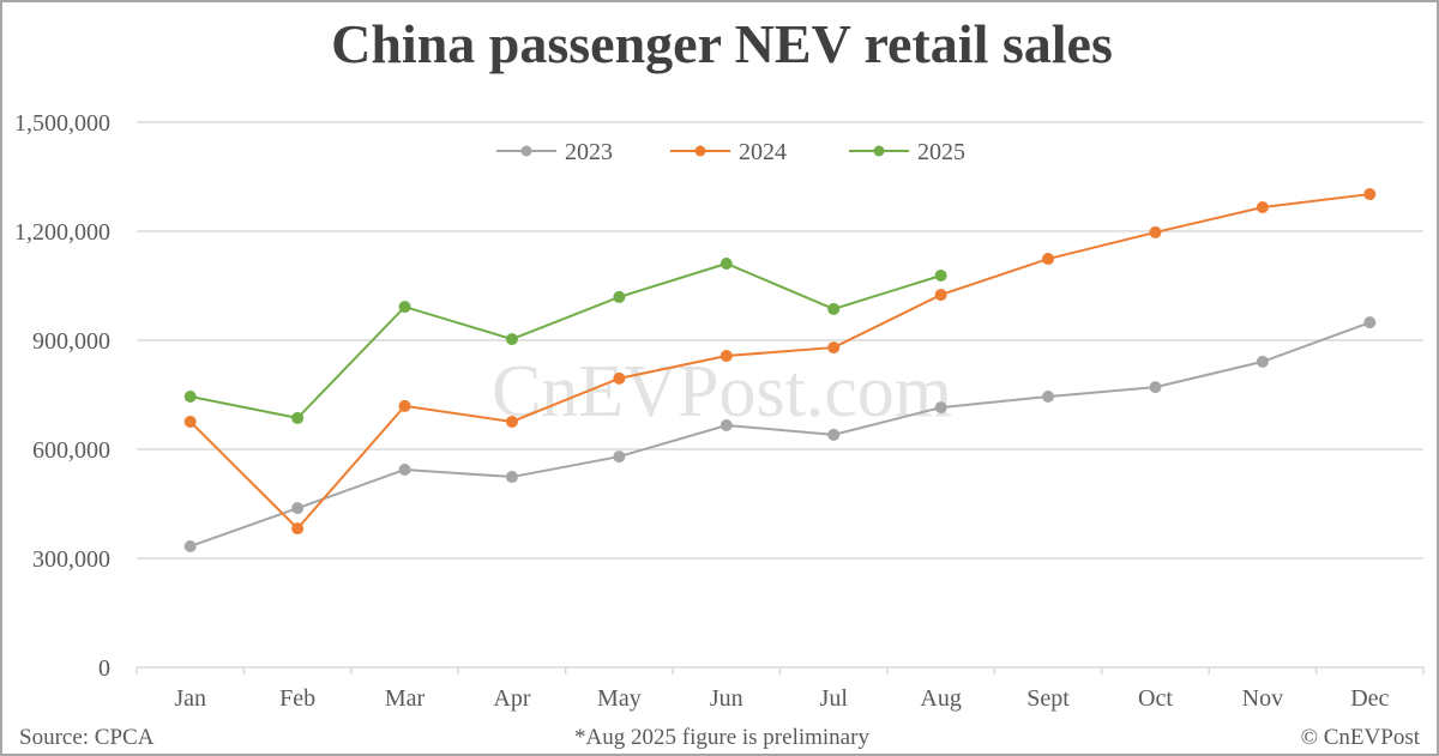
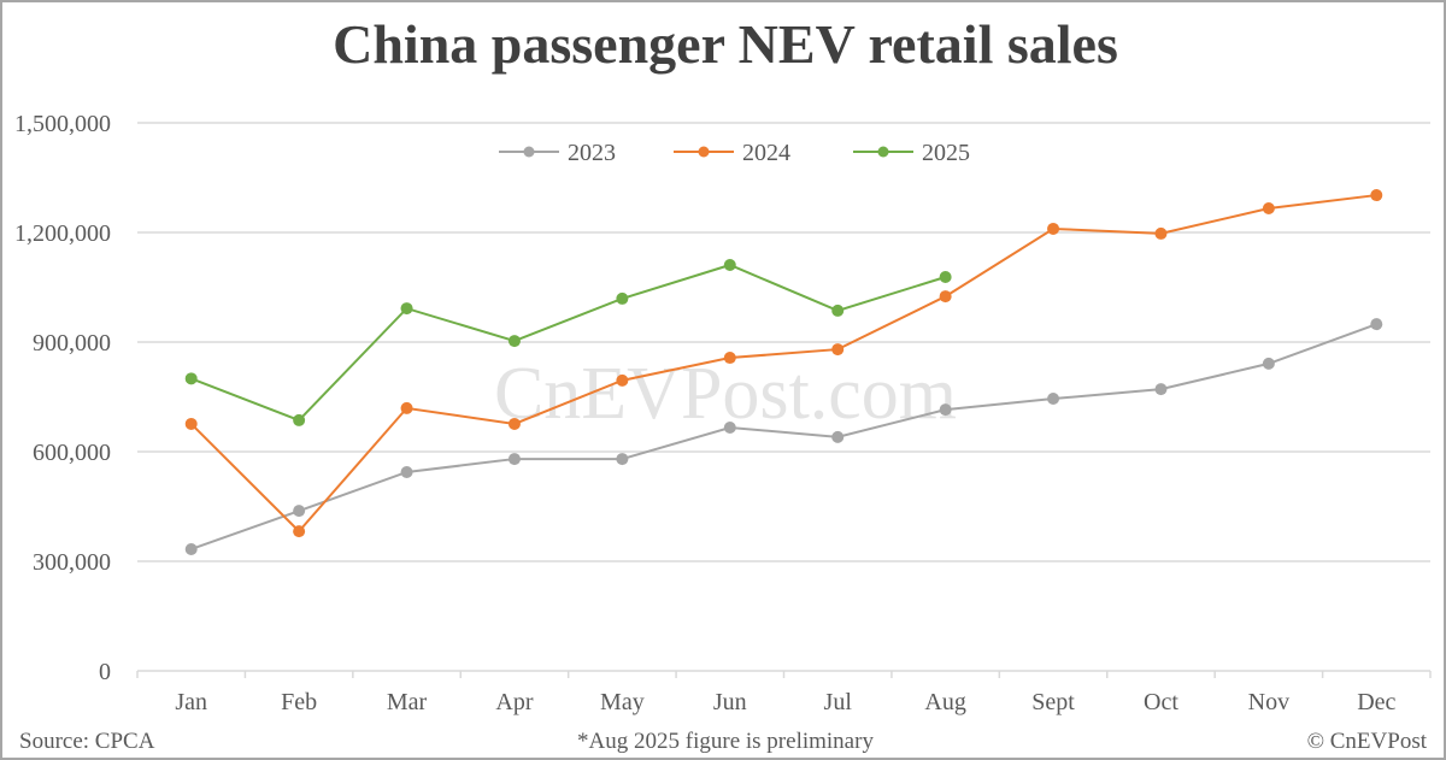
2025/Jan: 740000 -> 800000
2023/Apr: 520000 -> 580000
2024/Sept: 1120000 -> 1210000
